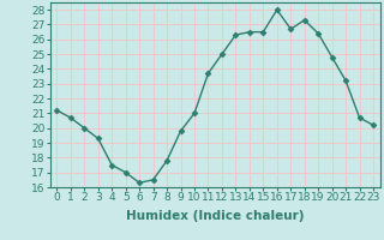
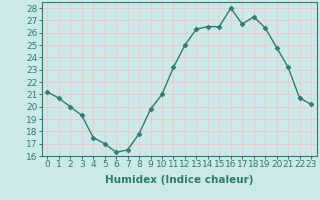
11: 23.7 -> 23.2
